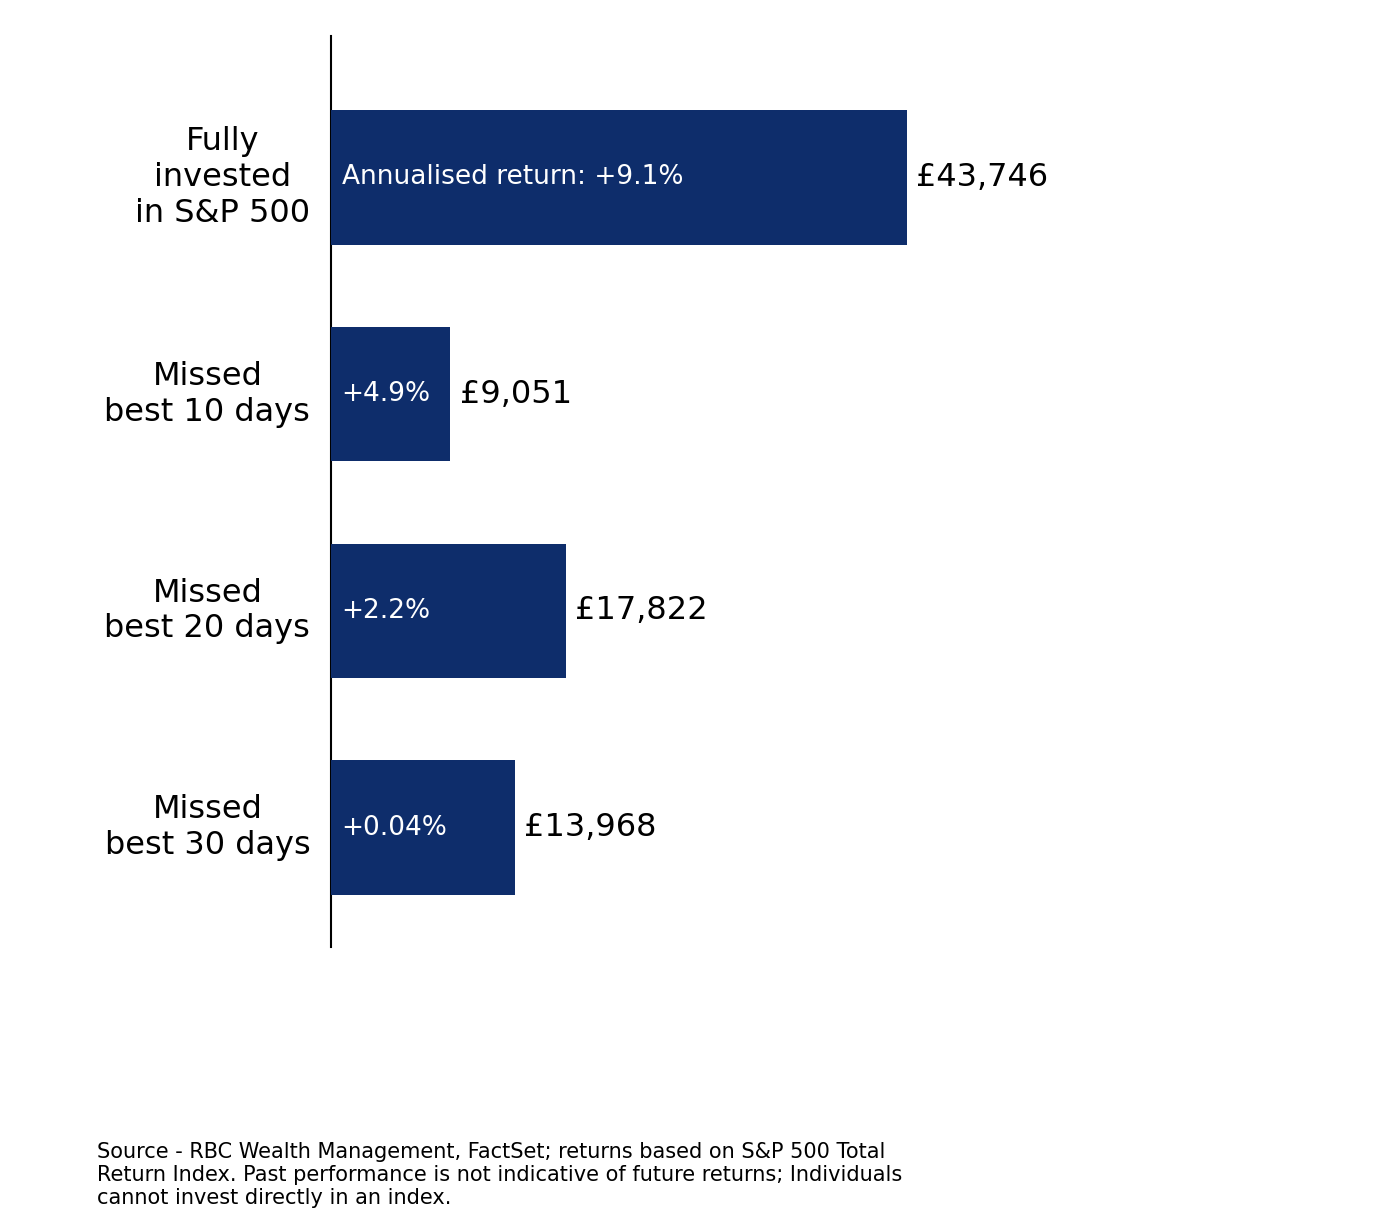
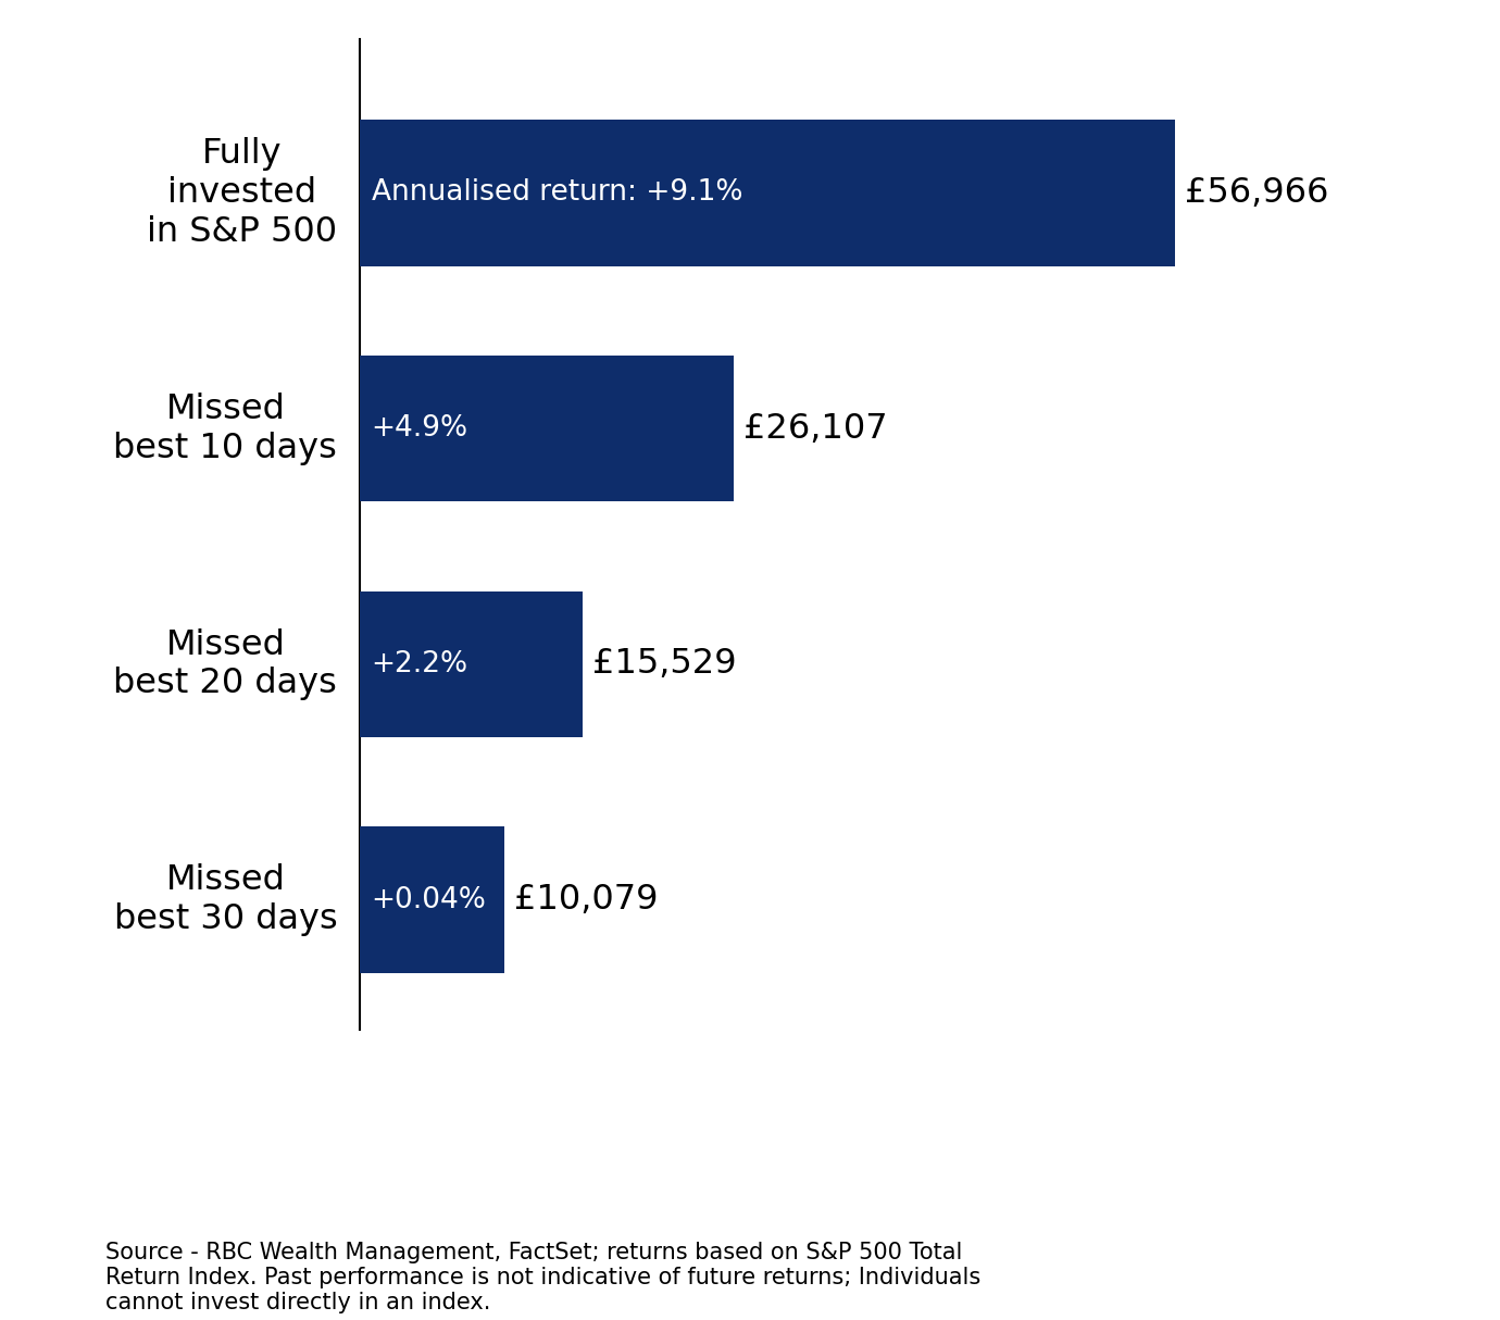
Fully invested in S&P 500: £43,746 -> £56,966
Missed best 10 days: £9,051 -> £26,107
Missed best 20 days: £17,822 -> £15,529
Missed best 30 days: £13,968 -> £10,079
